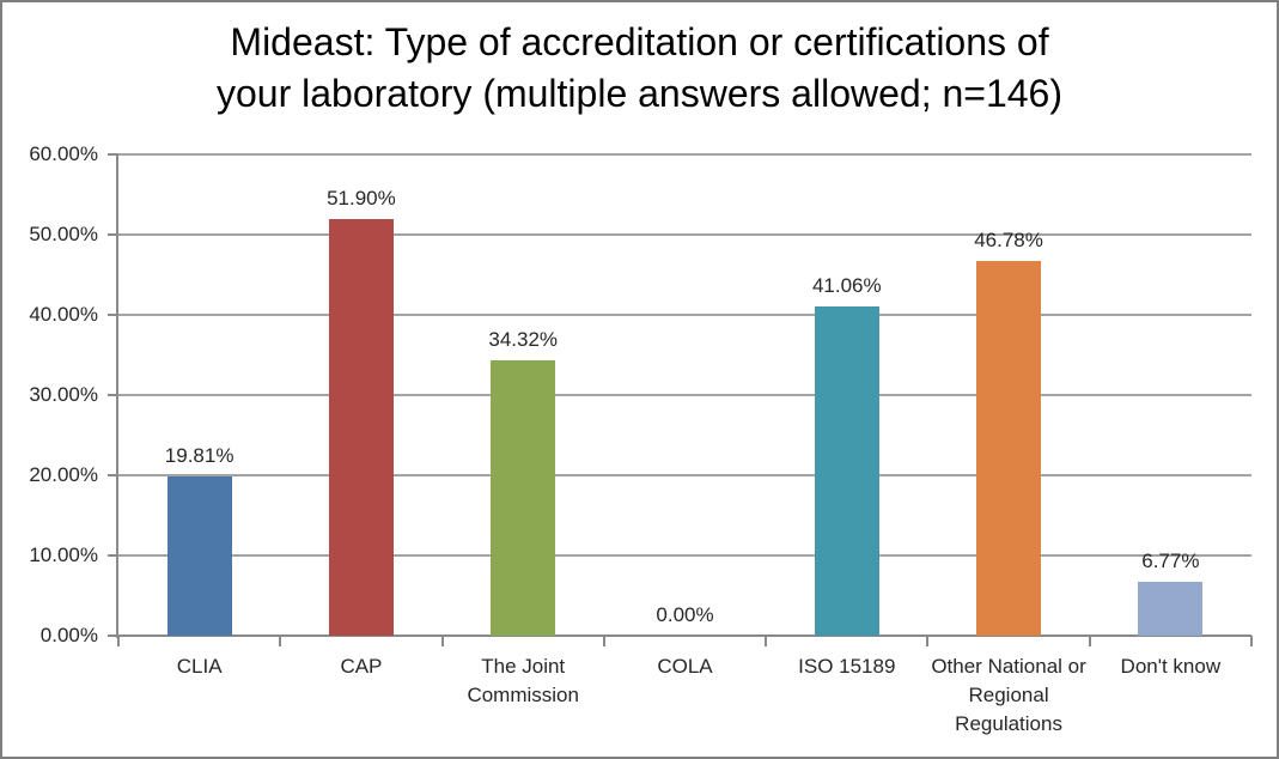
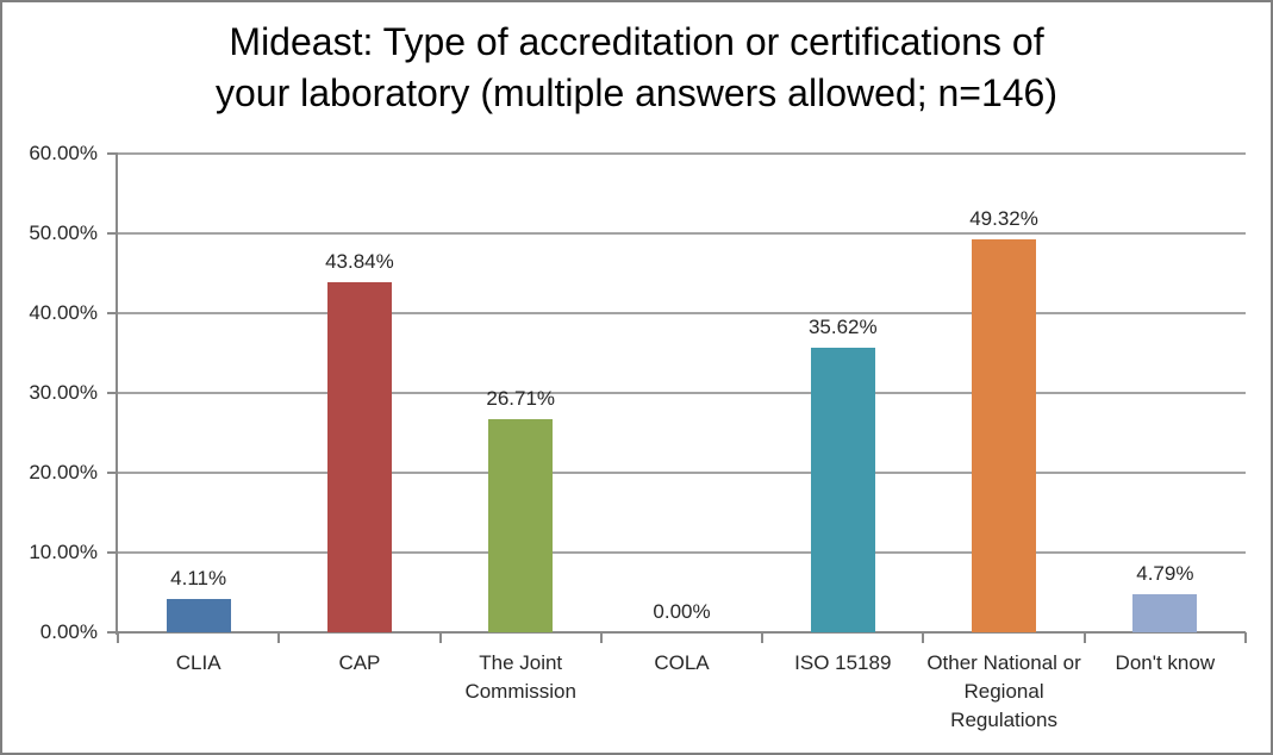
CLIA: 19.81% -> 4.11%
CAP: 51.90% -> 43.84%
The Joint Commission: 34.32% -> 26.71%
ISO 15189: 41.06% -> 35.62%
Other National or Regional Regulations: 46.78% -> 49.32%
Don't know: 6.77% -> 4.79%
